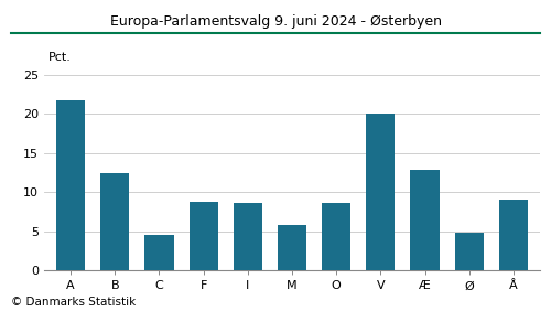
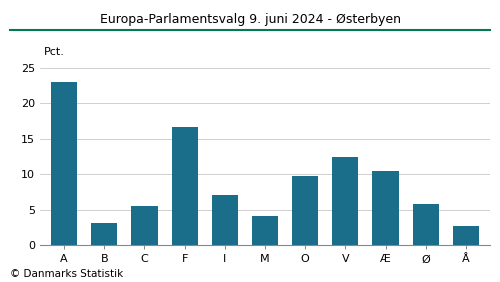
A: 21.8 -> 23.0
B: 12.4 -> 3.1
C: 4.6 -> 5.5
F: 8.8 -> 16.7
I: 8.6 -> 7.1
M: 5.8 -> 4.1
O: 8.6 -> 9.7
V: 20.0 -> 12.4
Æ: 12.8 -> 10.5
Ø: 4.8 -> 5.8
Å: 9.0 -> 2.7
